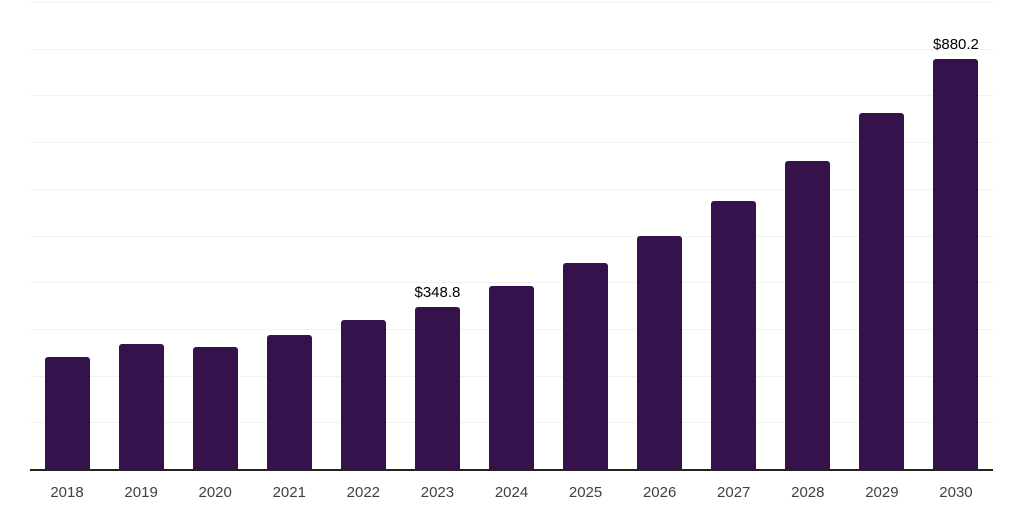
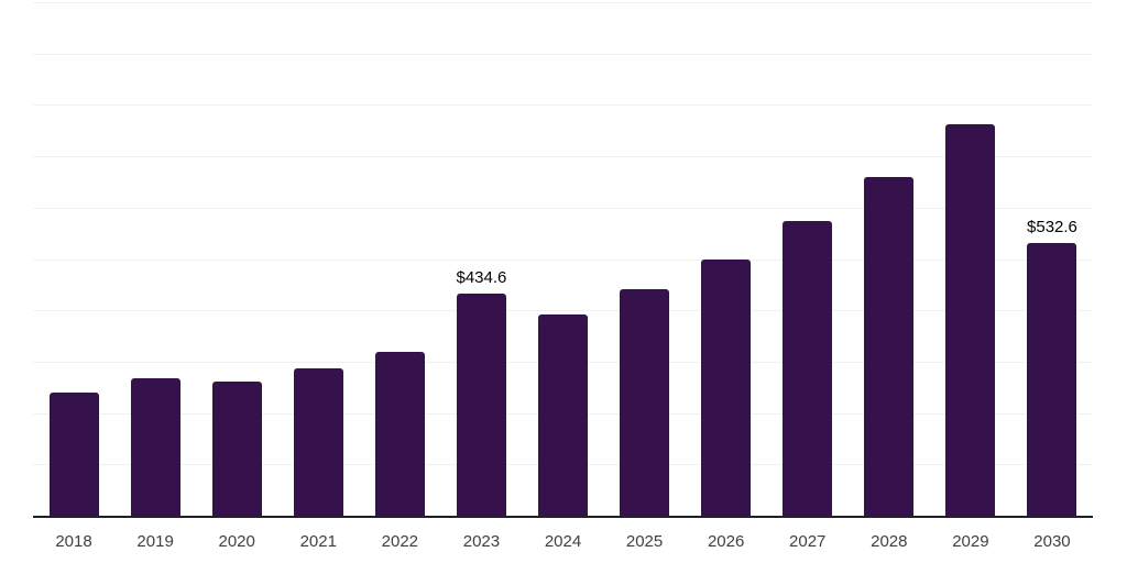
2023: $348.8 -> $434.6
2030: $880.2 -> $532.6
